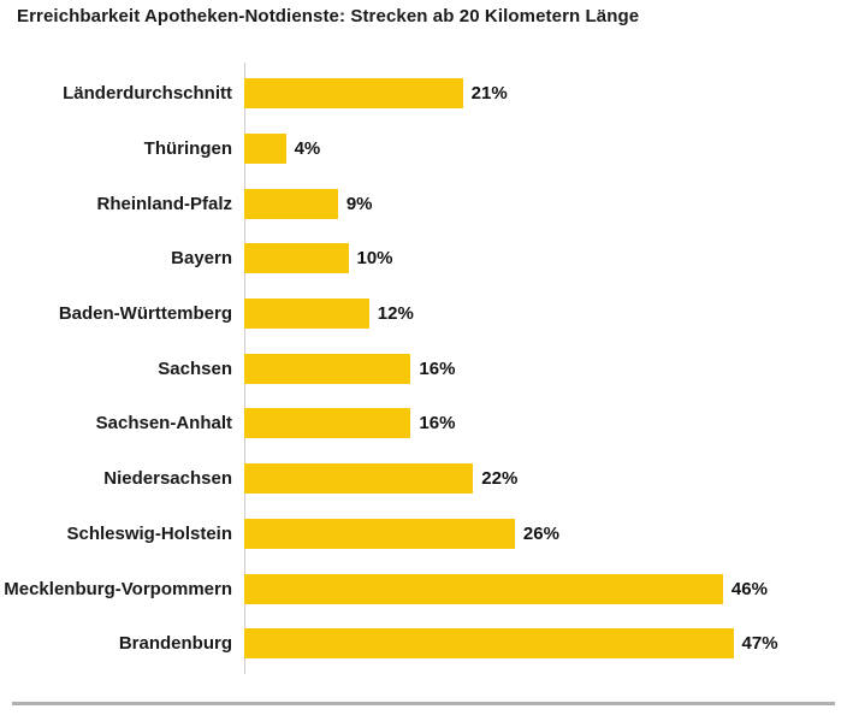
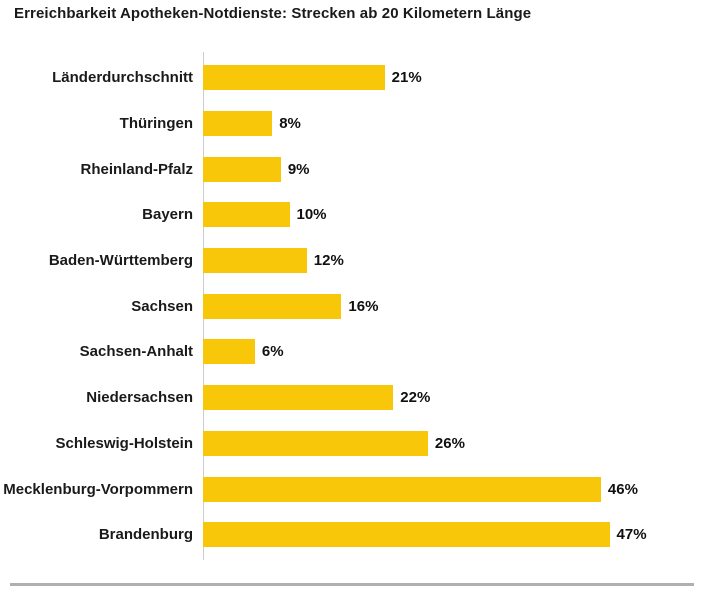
Thüringen: 4% -> 8%
Sachsen-Anhalt: 16% -> 6%
